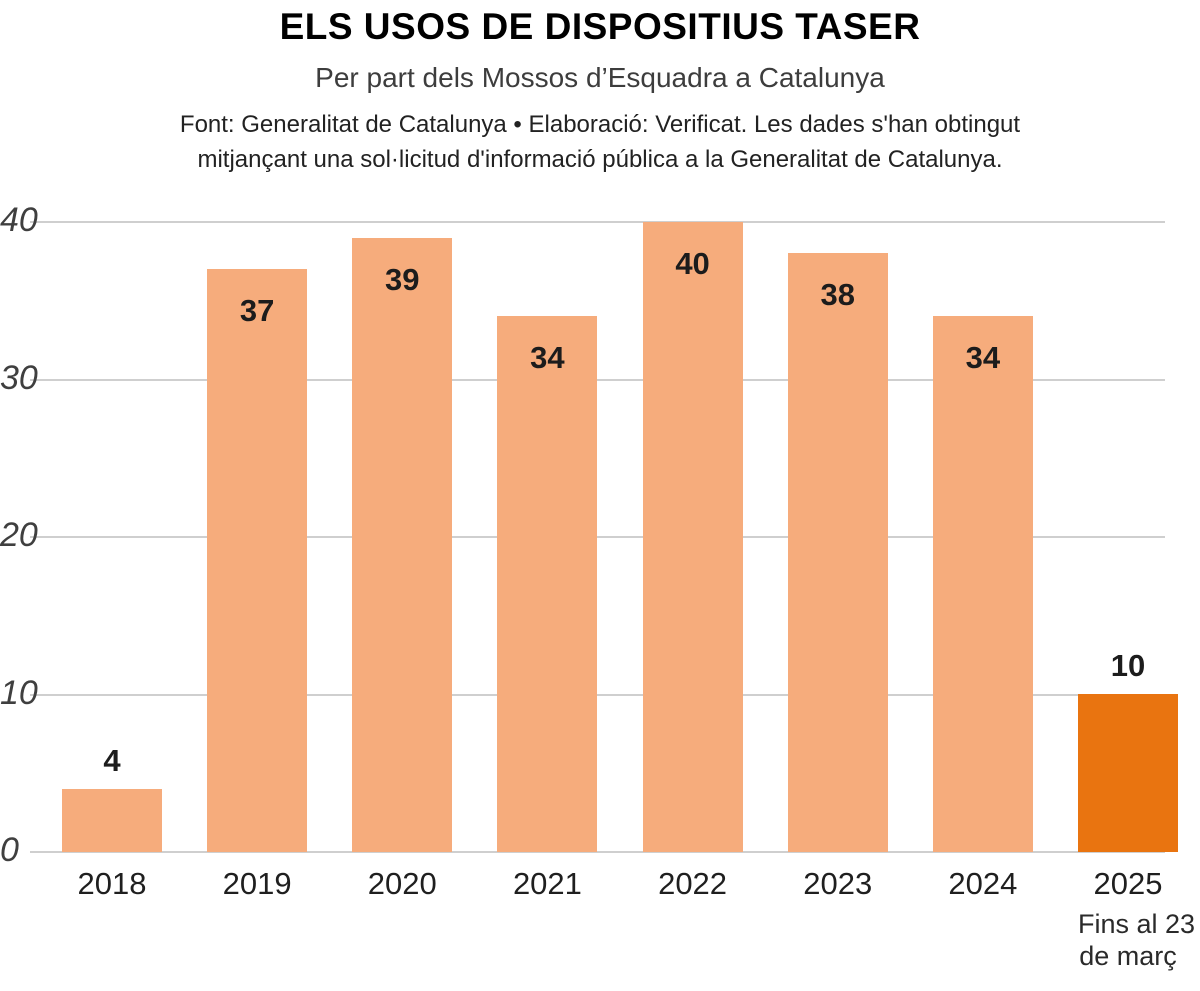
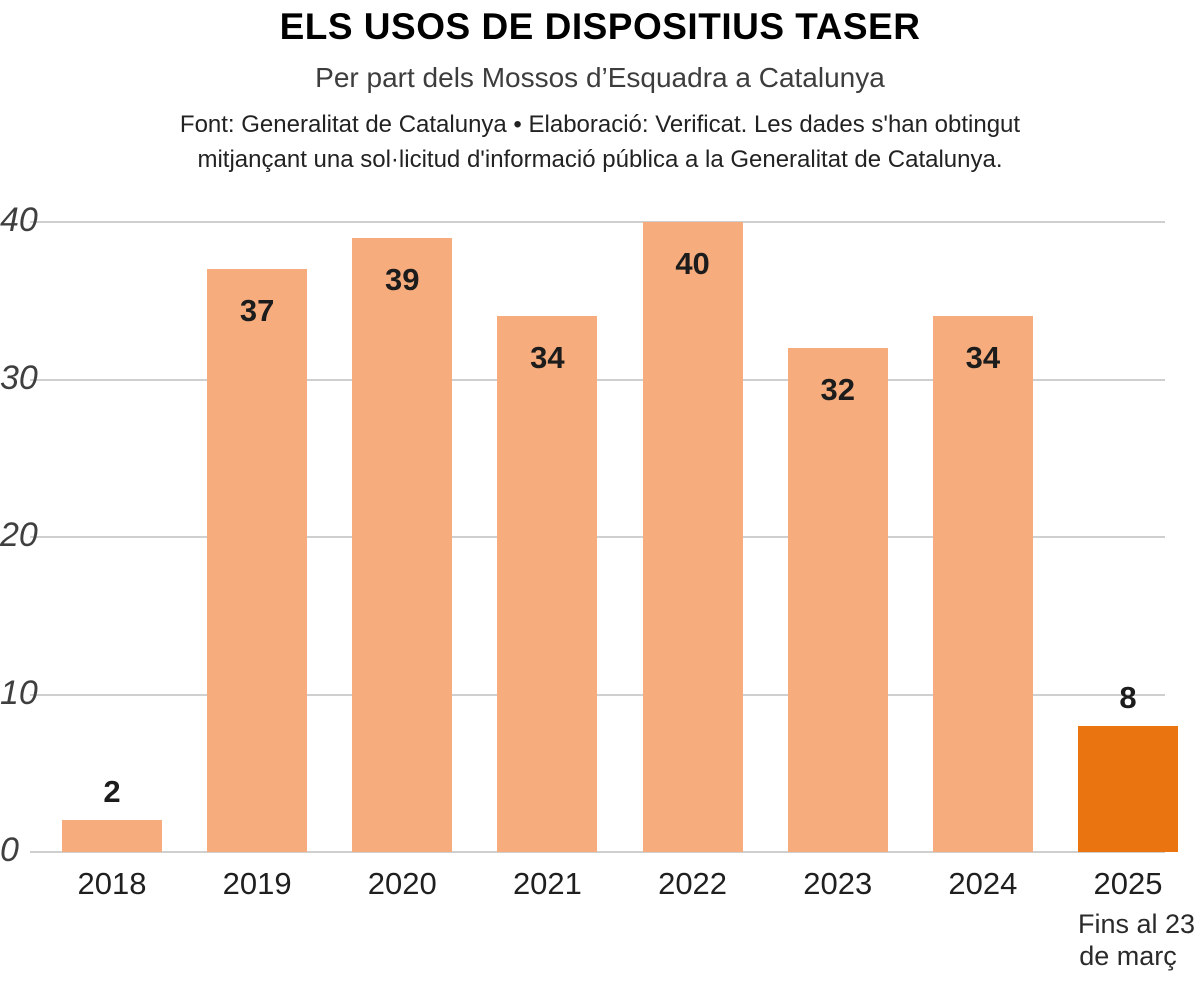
2018: 4 -> 2
2023: 38 -> 32
2025: 10 -> 8
